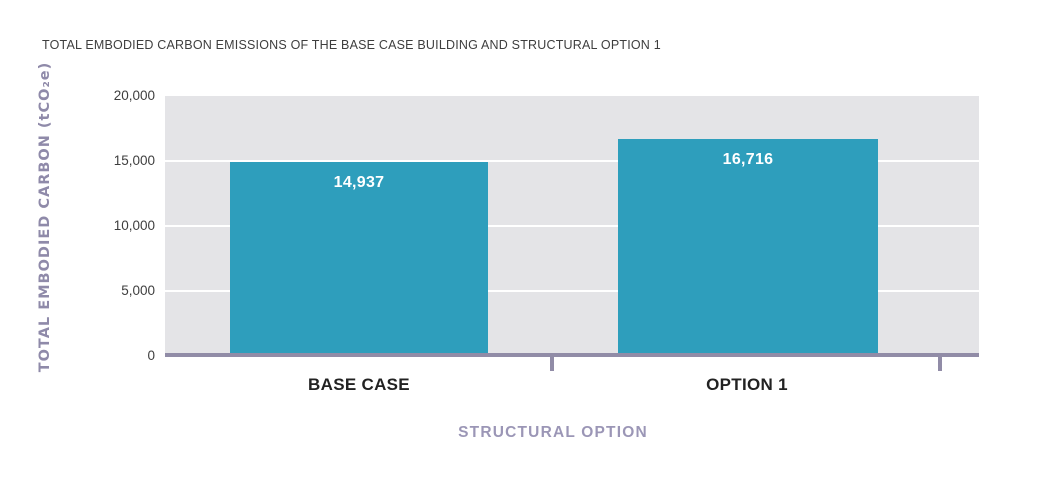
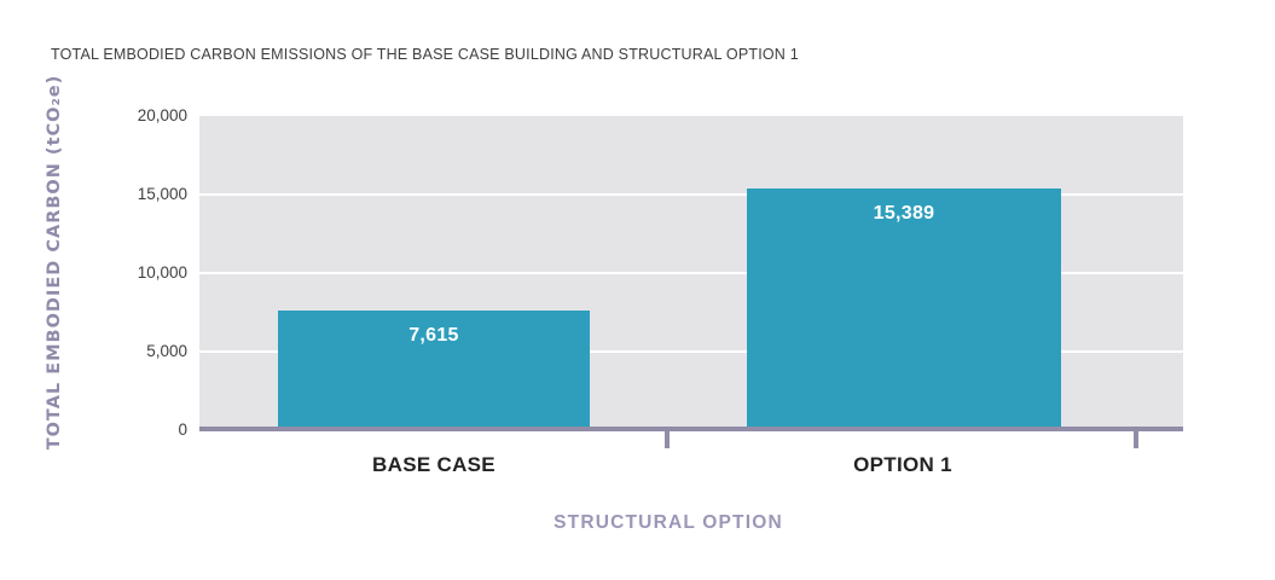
BASE CASE: 14,937 -> 7,615
OPTION 1: 16,716 -> 15,389
